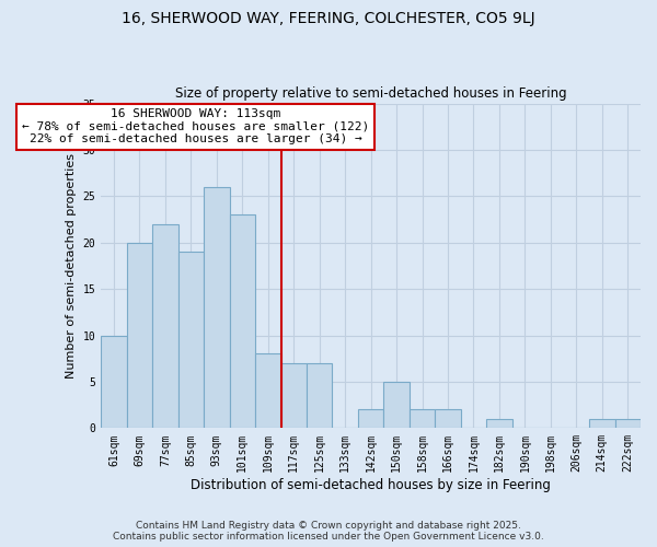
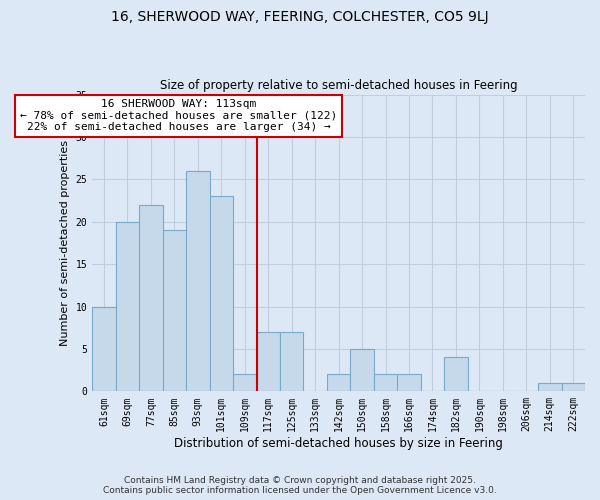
109sqm: 8 -> 2
182sqm: 1 -> 4
